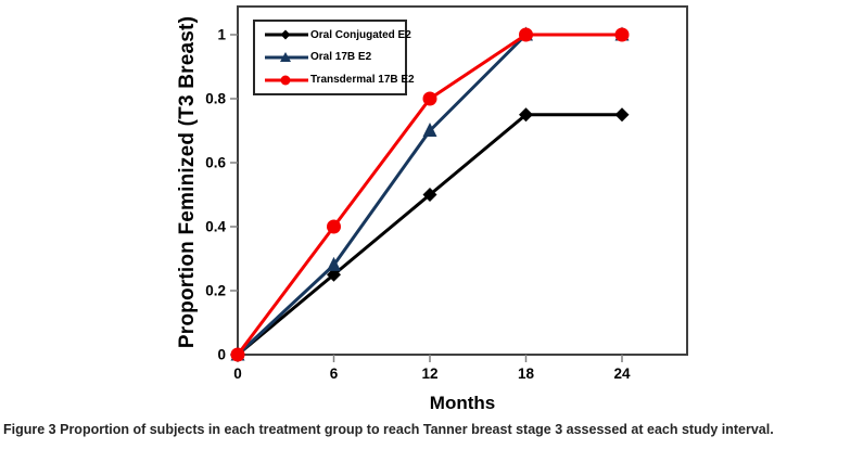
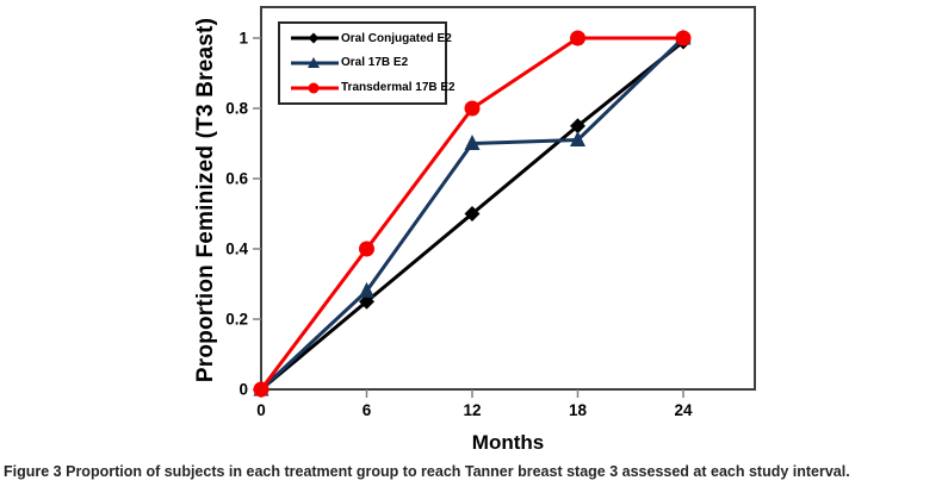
Oral 17B E2/18: 1.00 -> 0.71
Oral Conjugated E2/24: 0.75 -> 0.99
